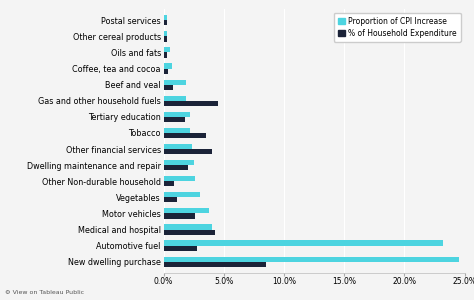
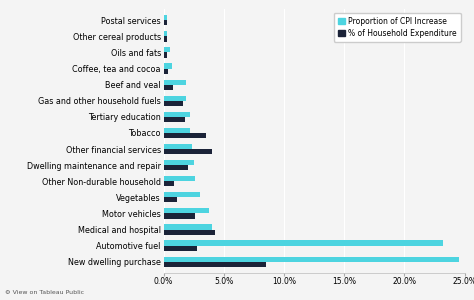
% of Household Expenditure/Gas and other household fuels: 4.5% -> 1.6%
